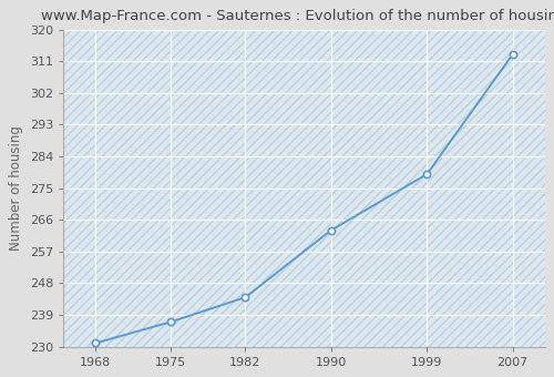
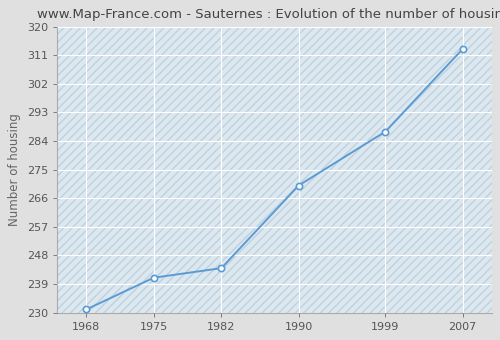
1975: 237 -> 241
1990: 263 -> 270
1999: 279 -> 287
